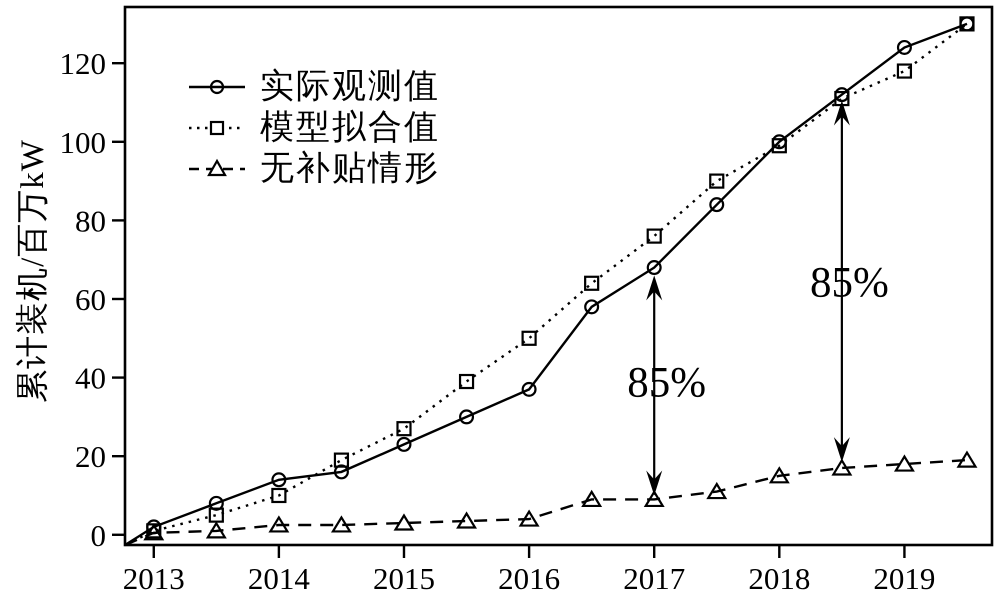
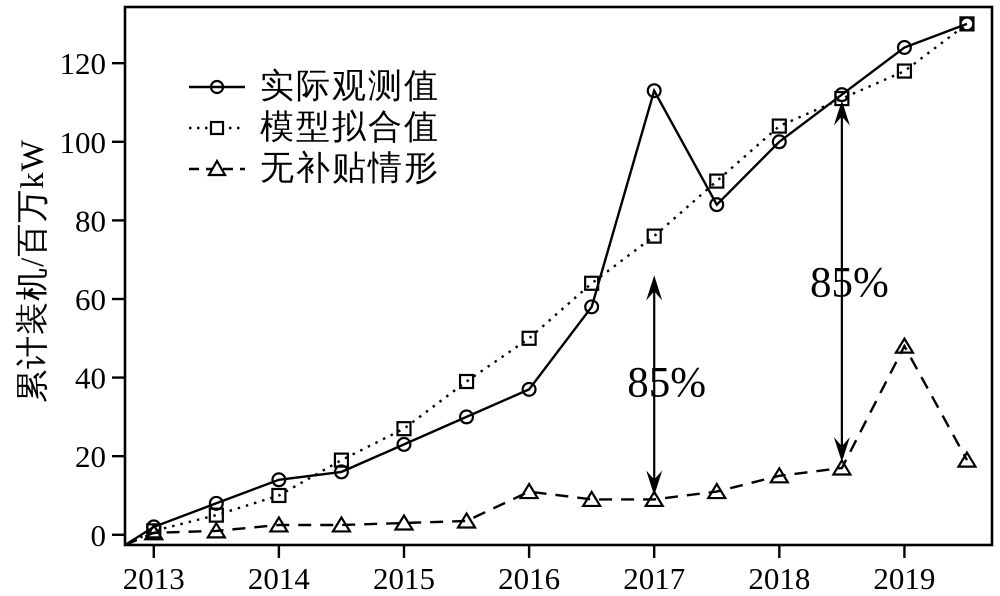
无补贴情形/2016: 4 -> 11
实际观测值/2017: 68 -> 113
模型拟合值/2018: 99 -> 104
无补贴情形/2019: 18 -> 48
